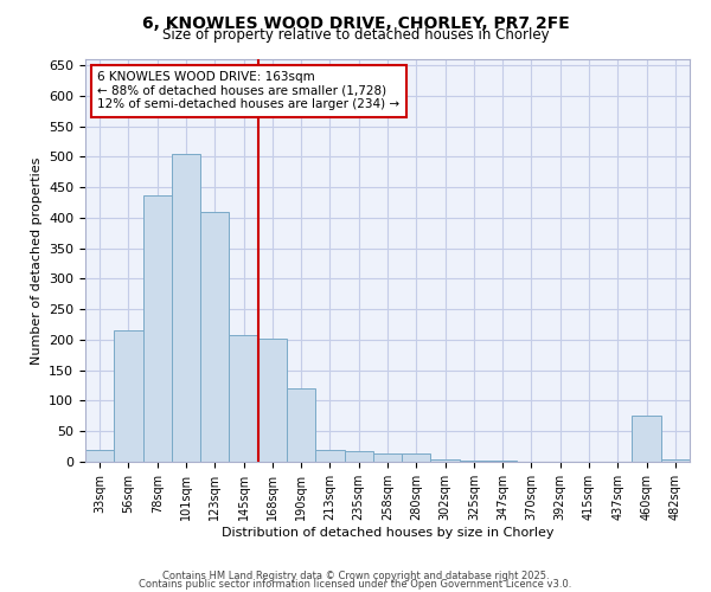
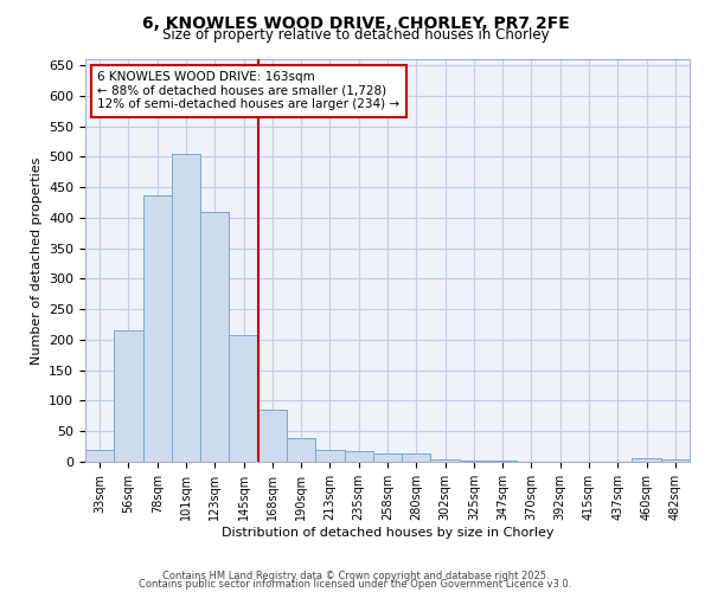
168sqm: 202 -> 85
190sqm: 120 -> 38
460sqm: 76 -> 5
